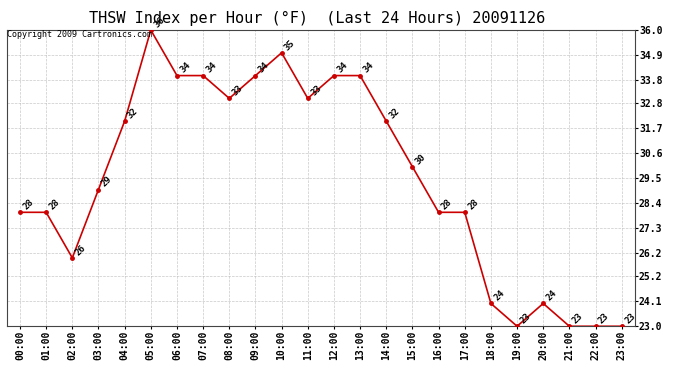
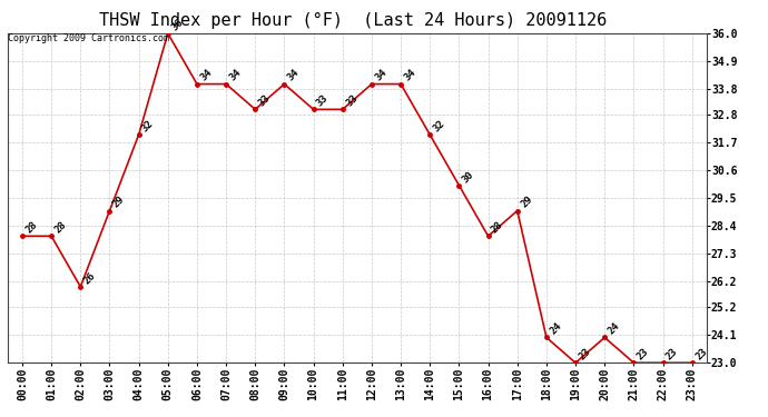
10:00: 35 -> 33
17:00: 28 -> 29
